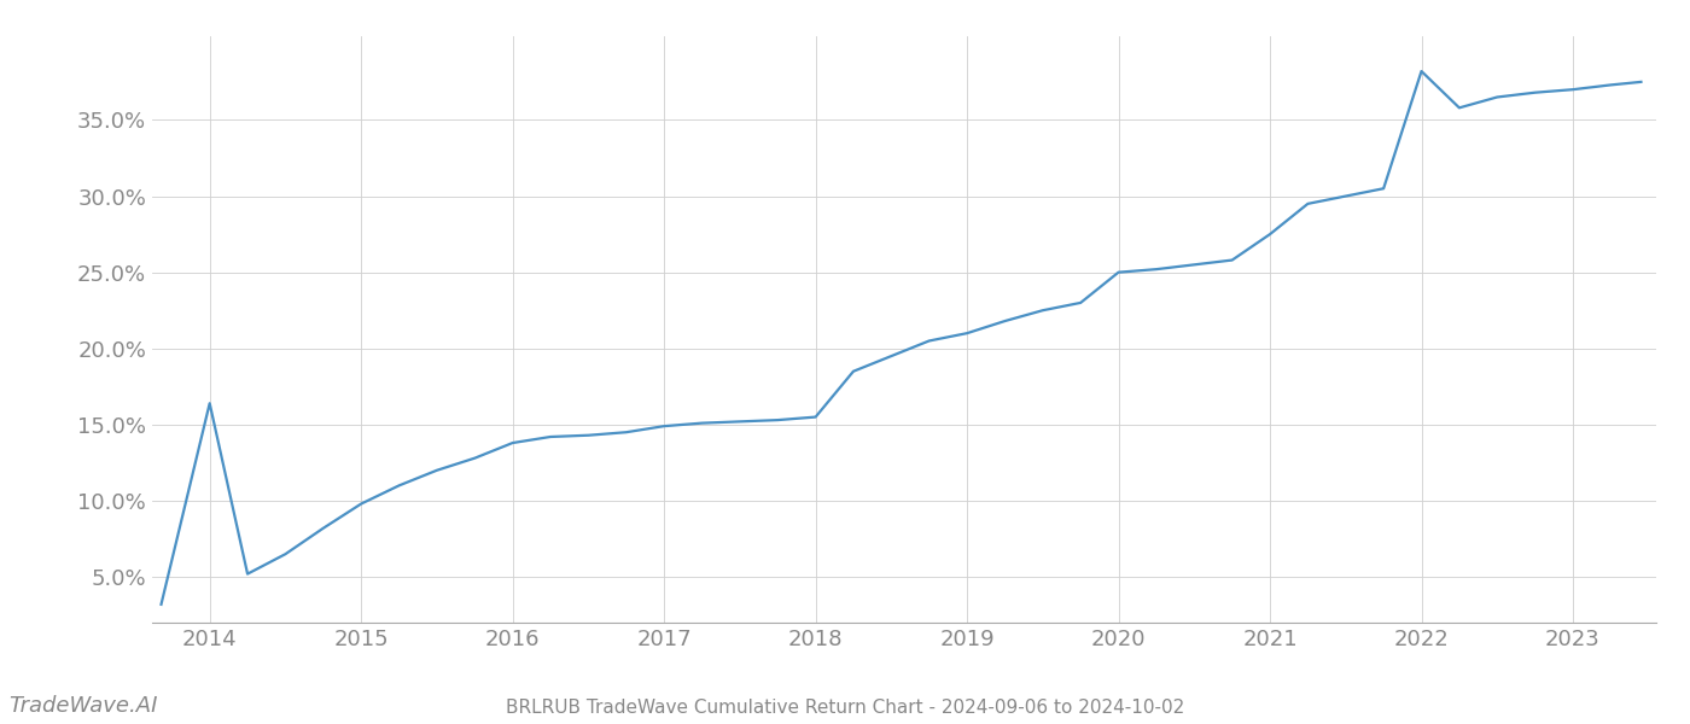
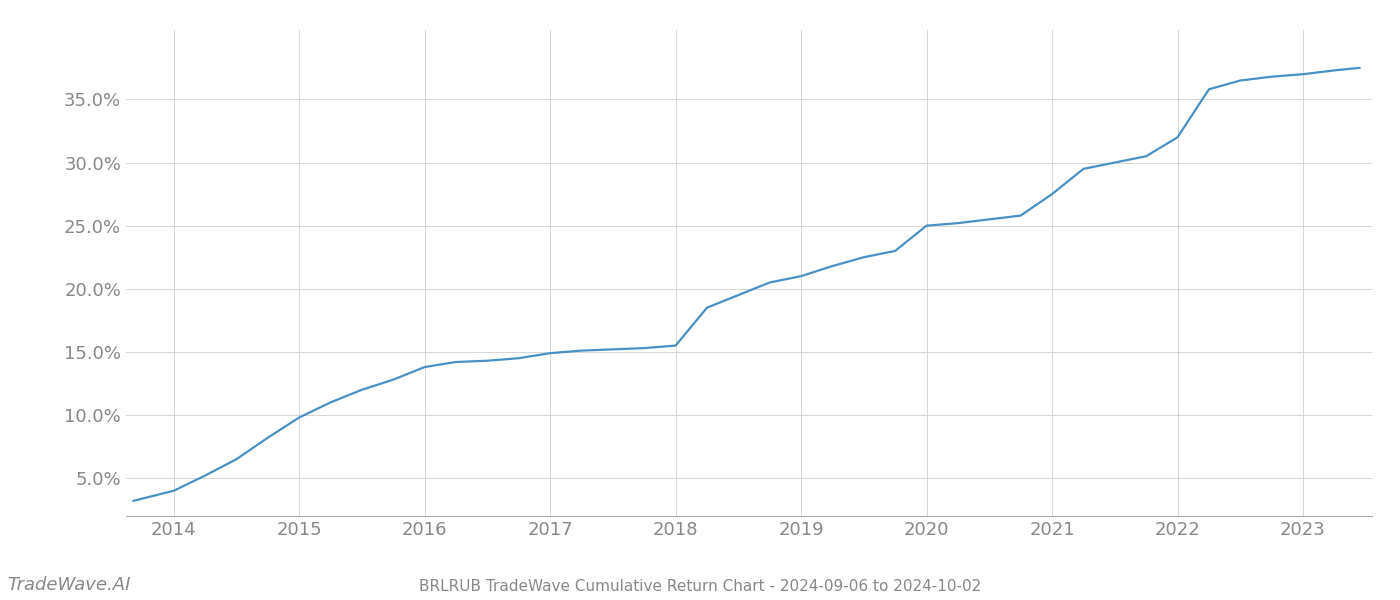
2014: 16.4% -> 4.0%
2022: 38.2% -> 32.0%
